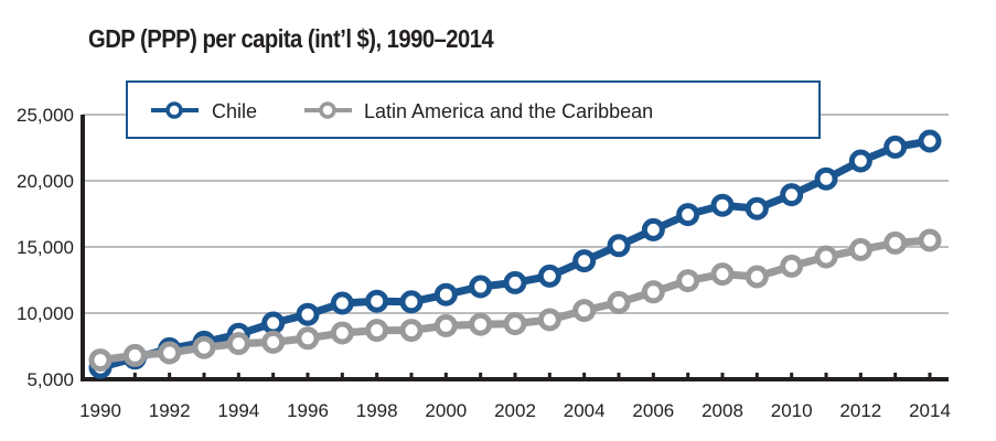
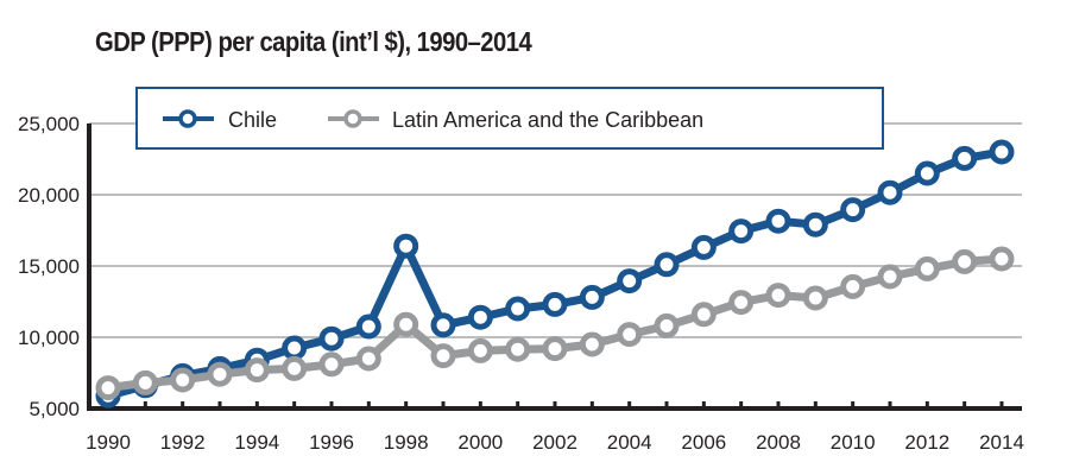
Chile/1998: 10900 -> 16400
Latin America and the Caribbean/1998: 8700 -> 10900
